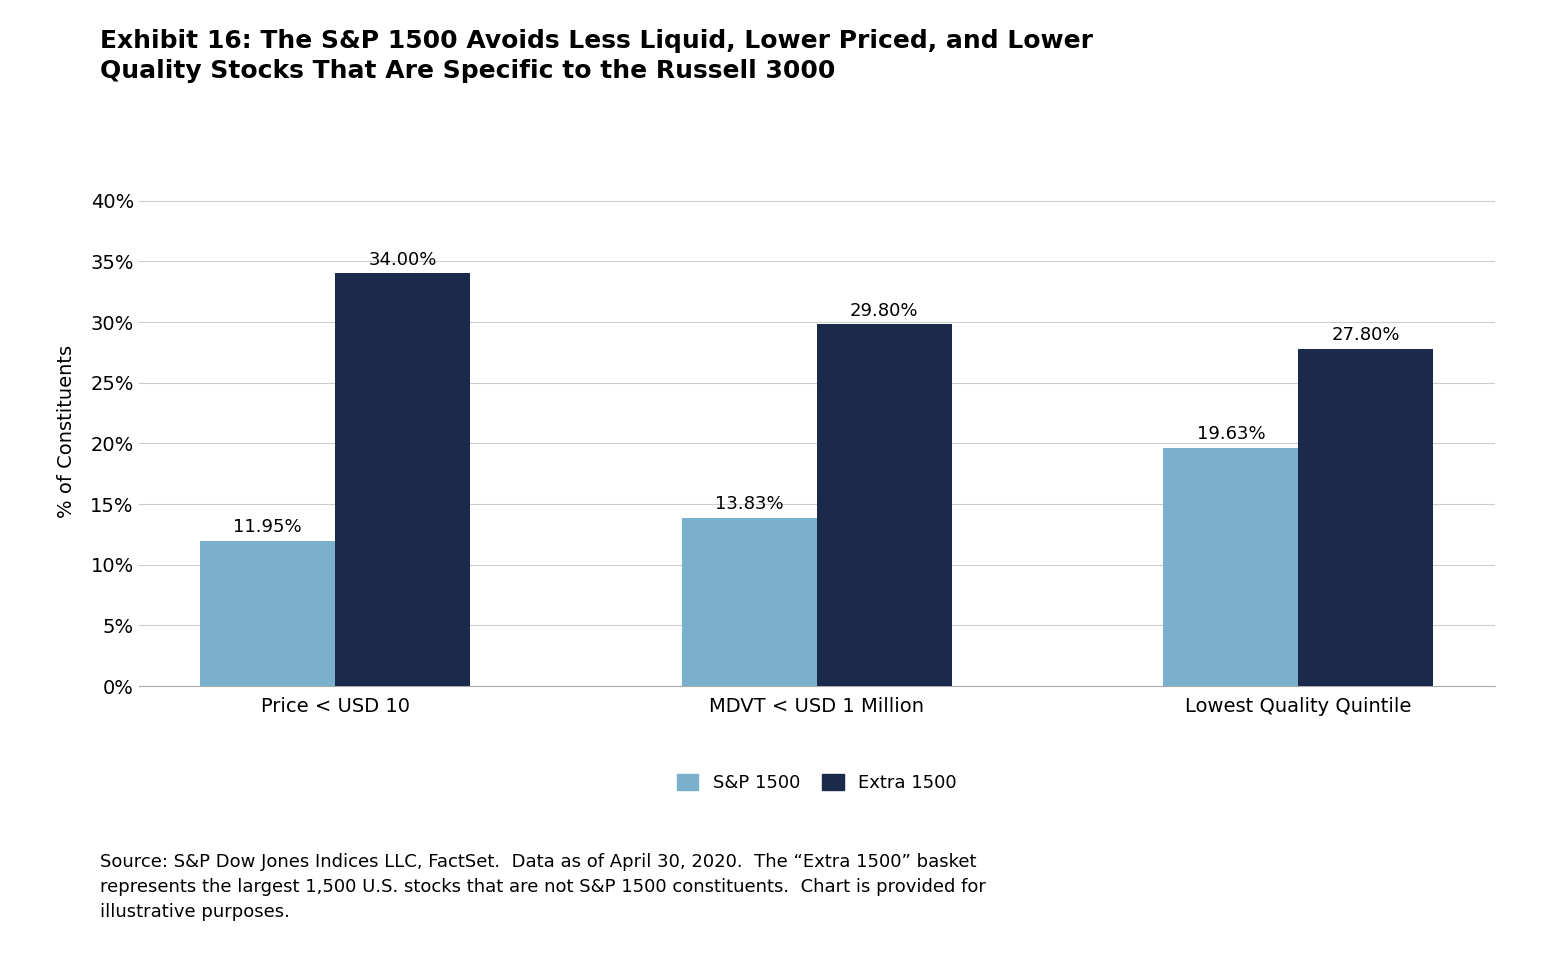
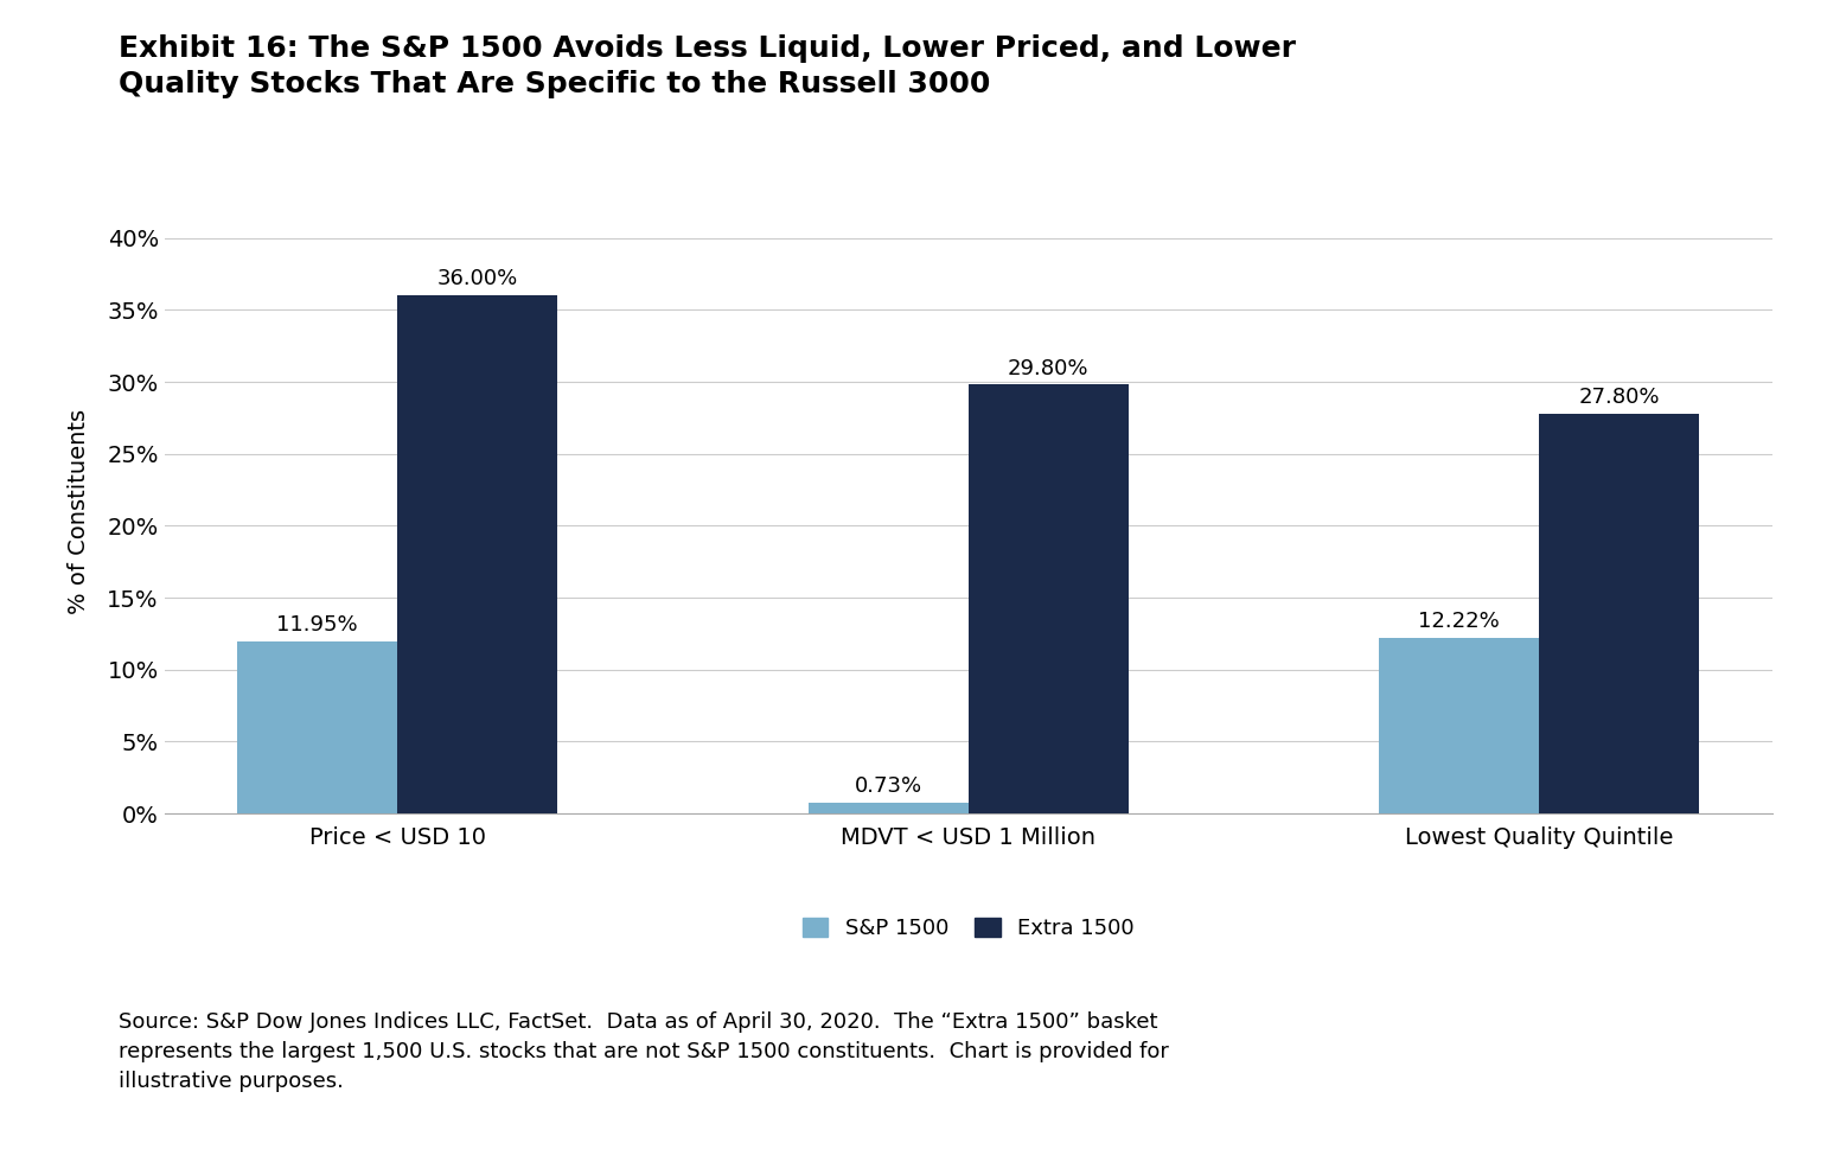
Extra 1500/Price < USD 10: 34.00% -> 36.00%
S&P 1500/MDVT < USD 1 Million: 13.83% -> 0.73%
S&P 1500/Lowest Quality Quintile: 19.63% -> 12.22%
